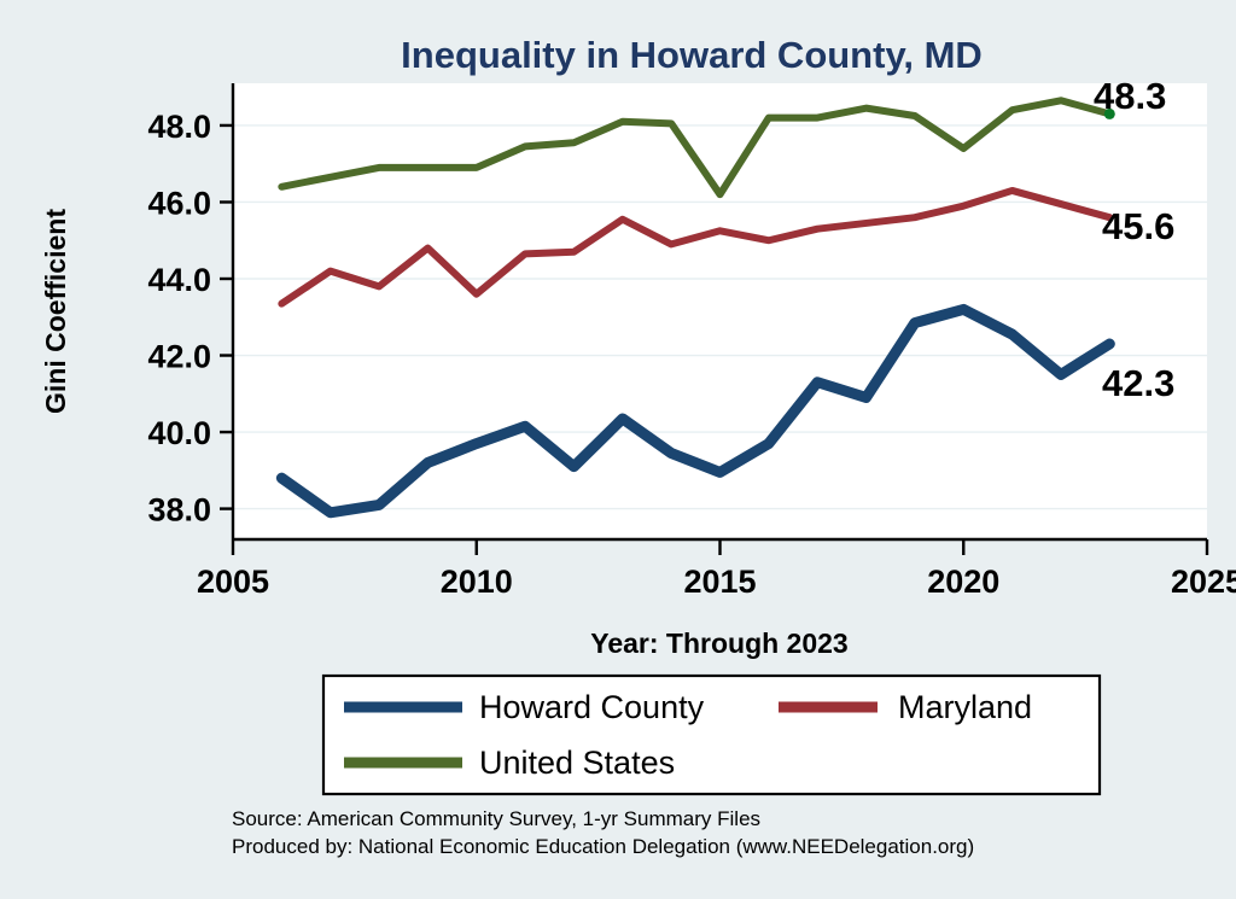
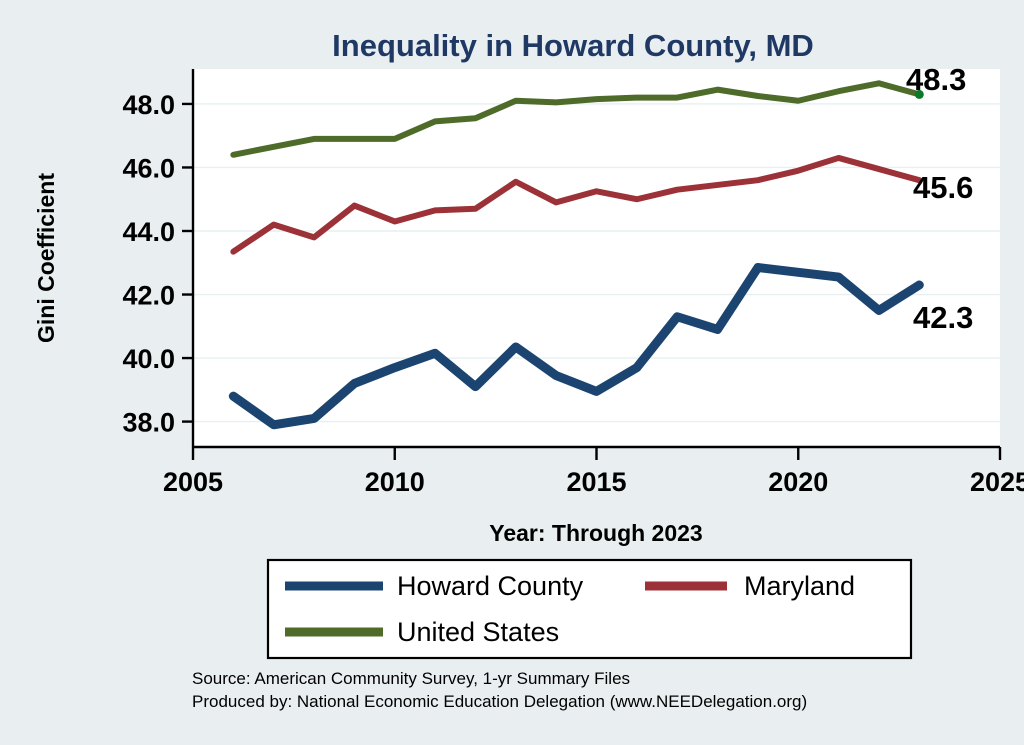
Maryland/2010: 43.6 -> 44.3
United States/2015: 46.2 -> 48.1
Howard County/2020: 43.2 -> 42.7
United States/2020: 47.4 -> 48.1
